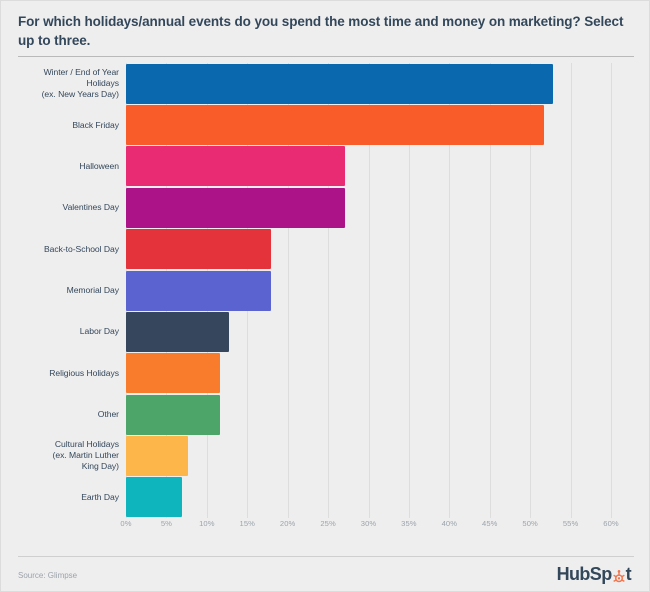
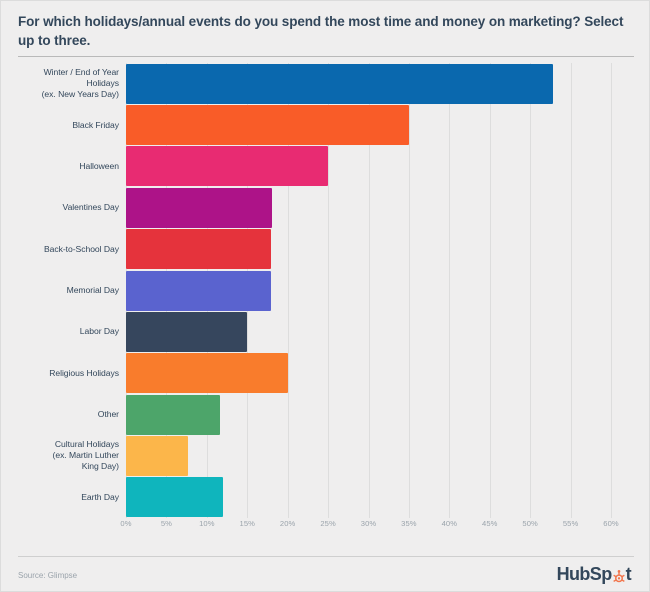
Black Friday: 52% -> 35%
Halloween: 27% -> 25%
Valentines Day: 27% -> 18%
Labor Day: 13% -> 15%
Religious Holidays: 12% -> 20%
Earth Day: 7% -> 12%
